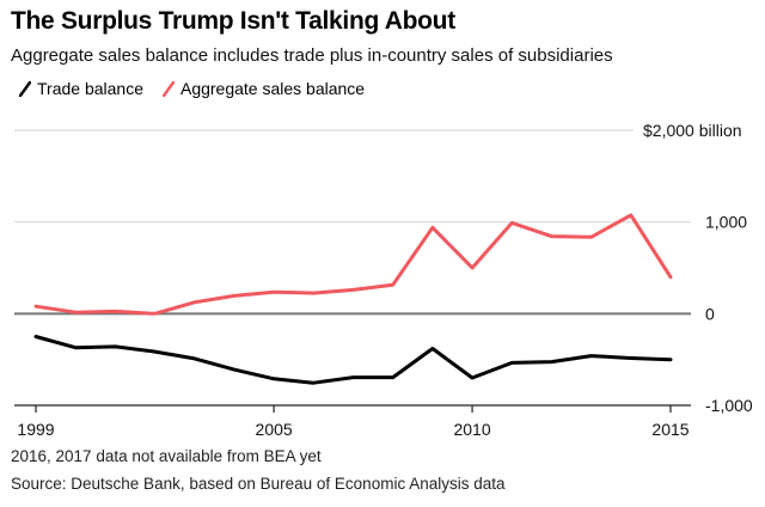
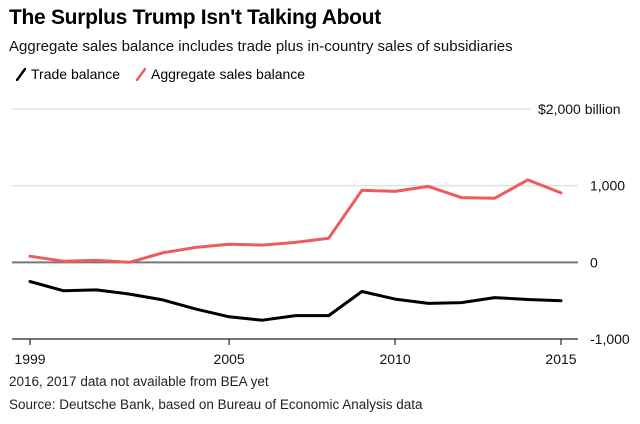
Trade balance/2010: -700 -> -500
Aggregate sales balance/2010: 500 -> 900
Aggregate sales balance/2015: 400 -> 900
